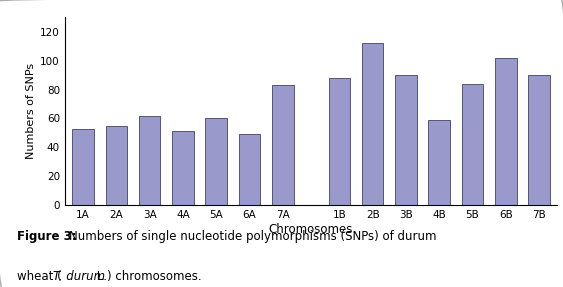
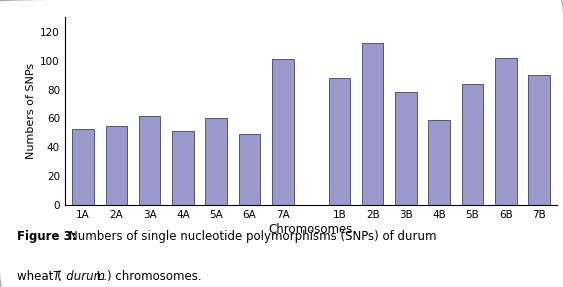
7A: 83 -> 101
3B: 90 -> 78
